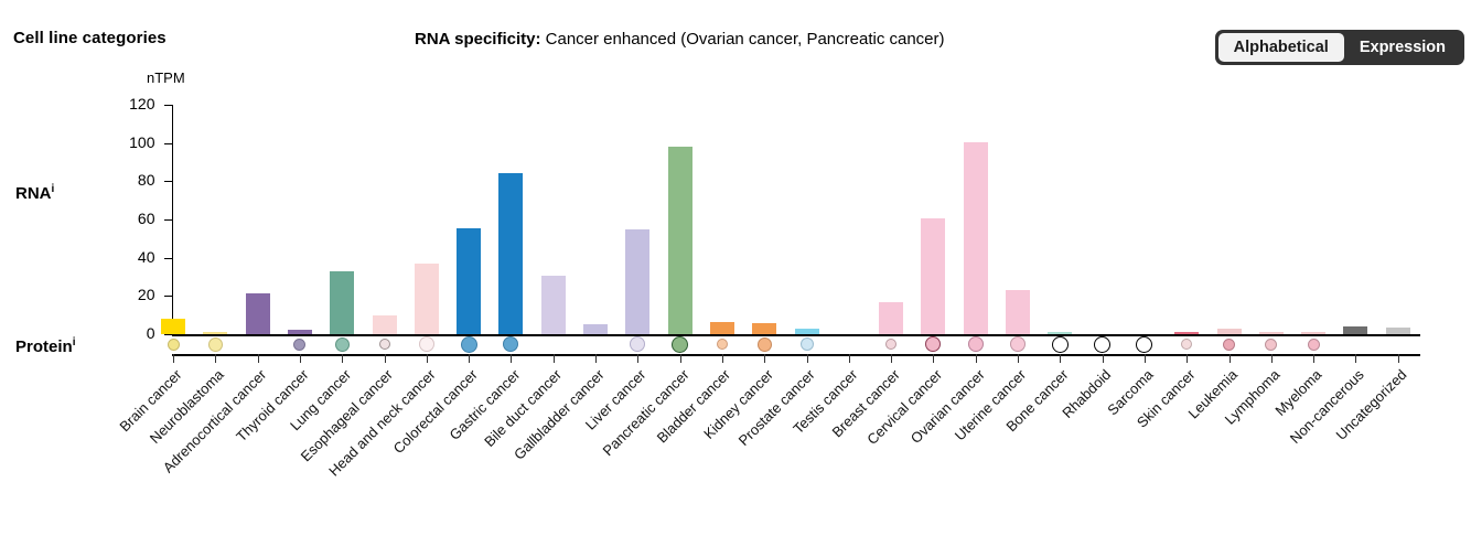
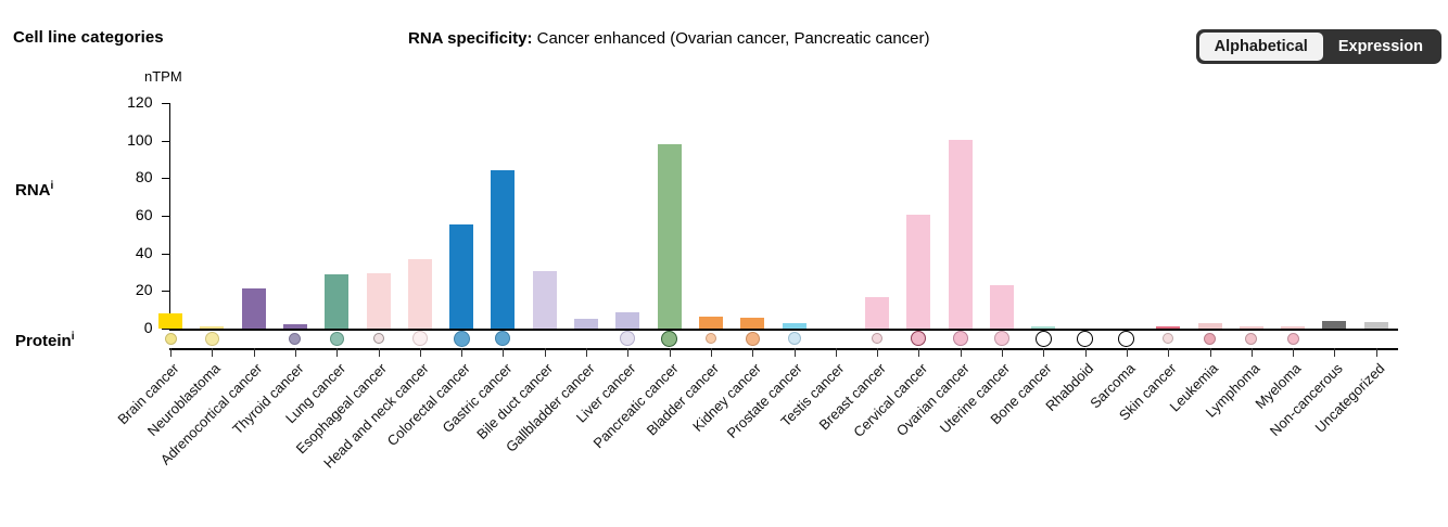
Lung cancer: 33 -> 29
Esophageal cancer: 10 -> 30
Liver cancer: 55 -> 9
